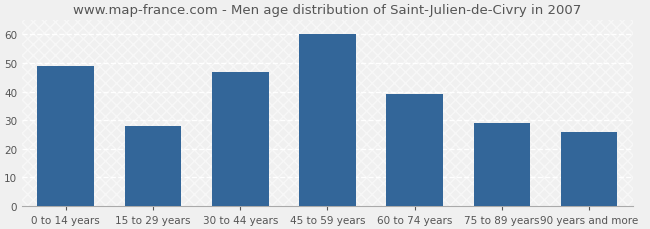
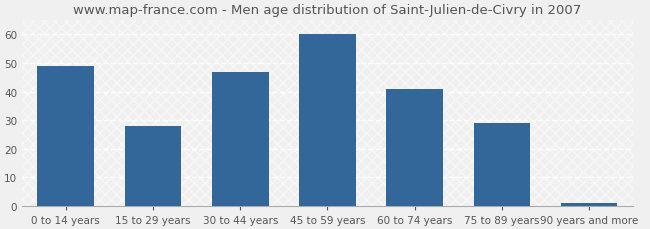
60 to 74 years: 39 -> 41
90 years and more: 26 -> 1
